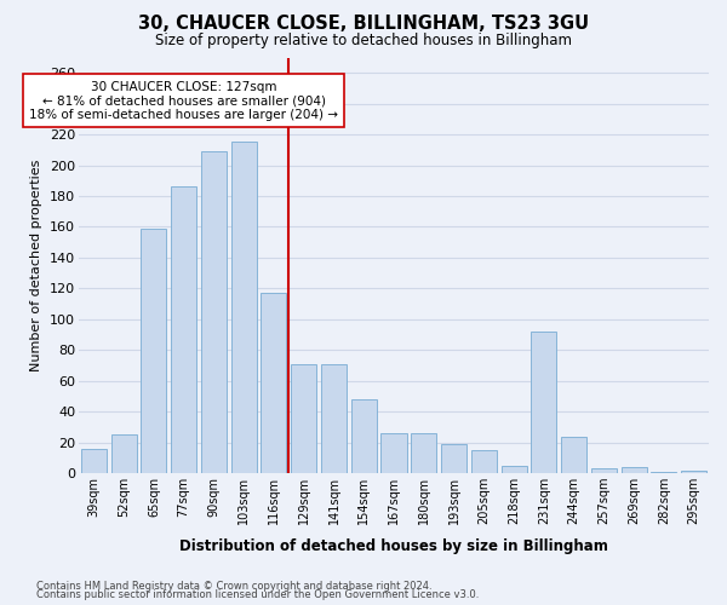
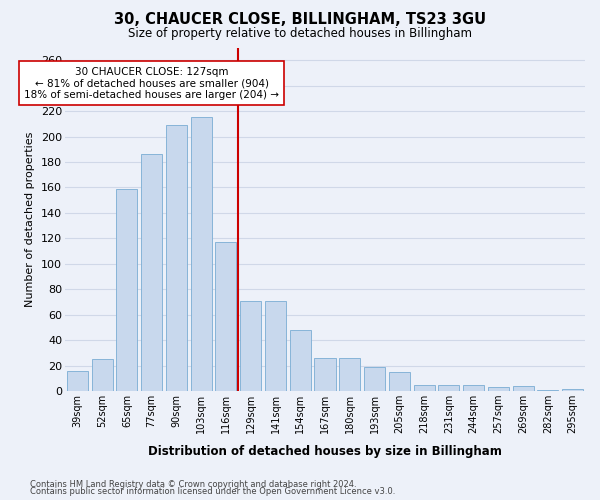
231sqm: 92 -> 5
244sqm: 24 -> 5
